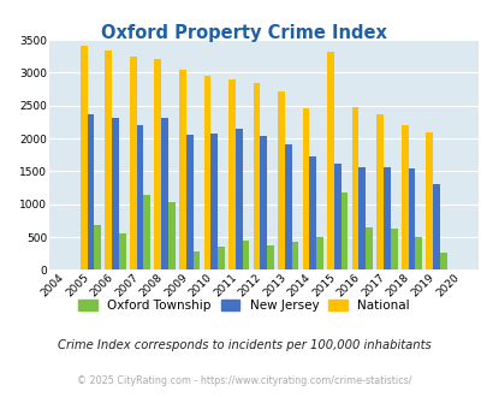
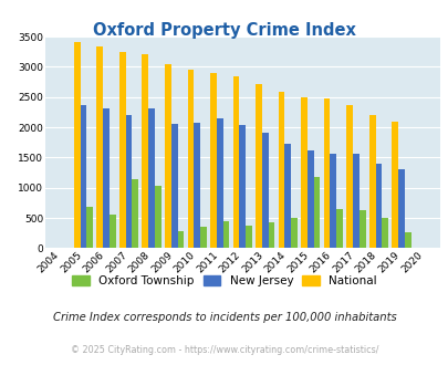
National/2014: 2460 -> 2580
National/2015: 3320 -> 2490
New Jersey/2018: 1540 -> 1400
